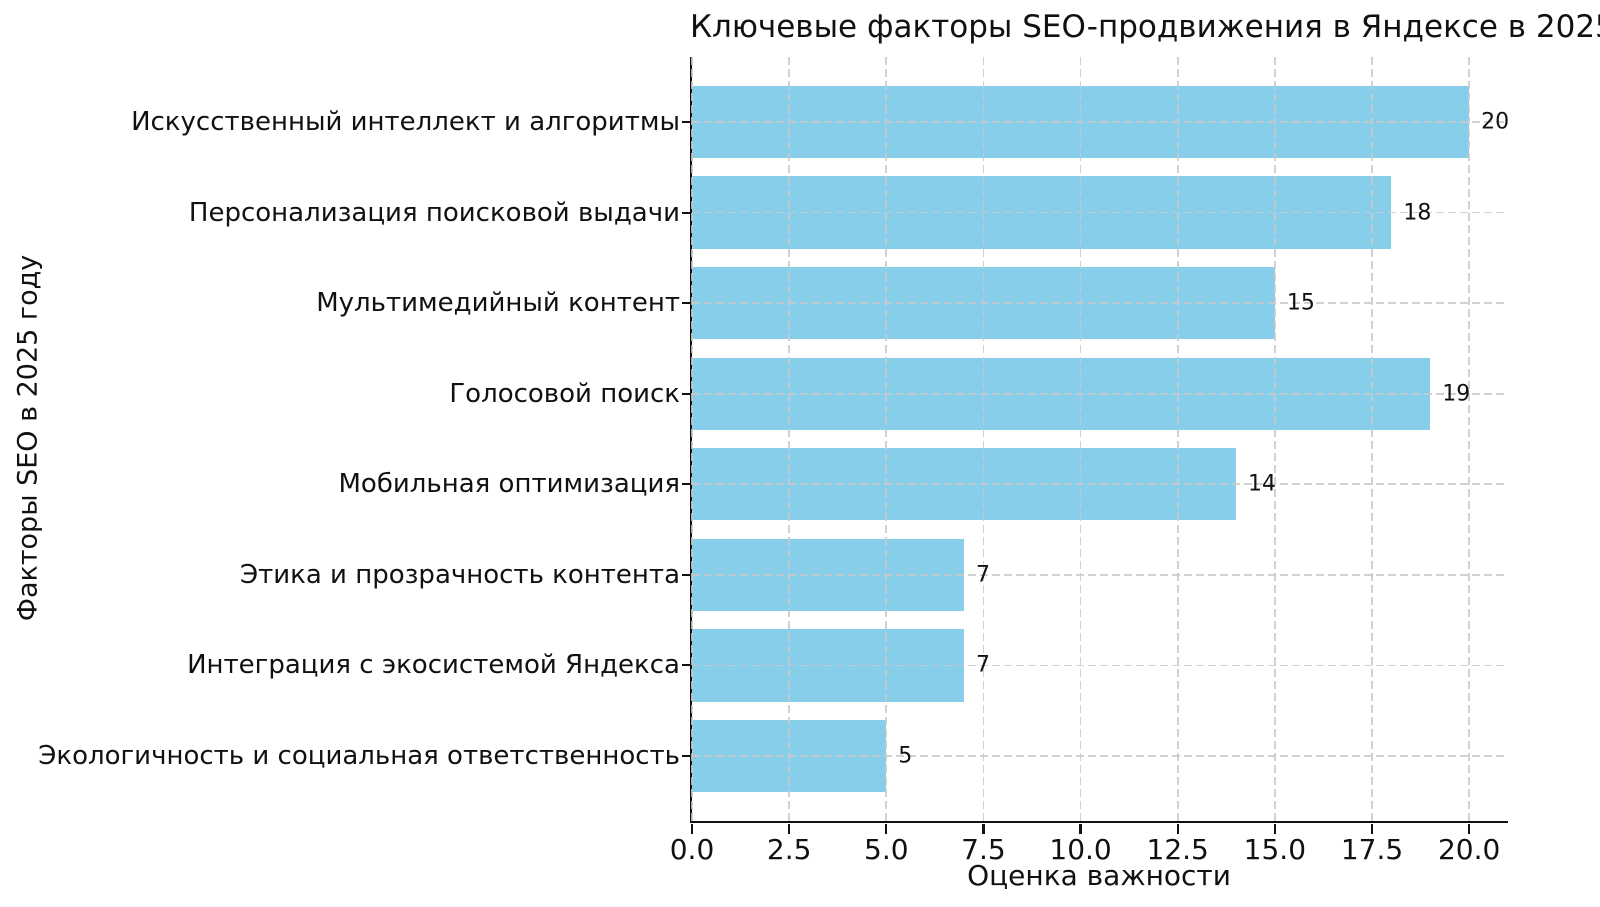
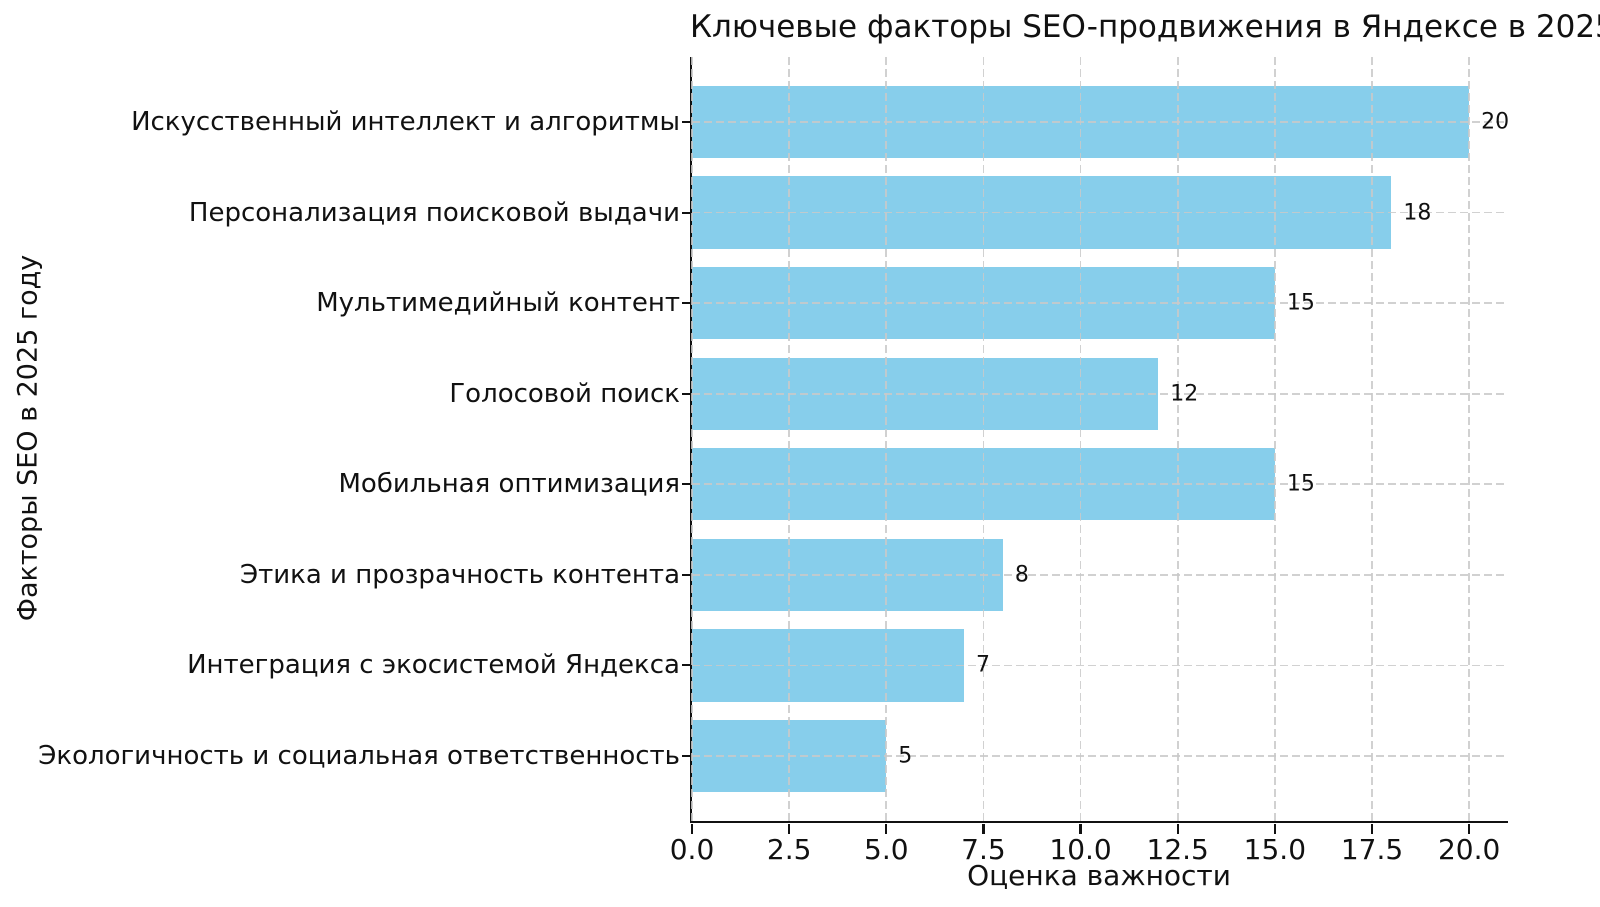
Голосовой поиск: 19 -> 12
Мобильная оптимизация: 14 -> 15
Этика и прозрачность контента: 7 -> 8
